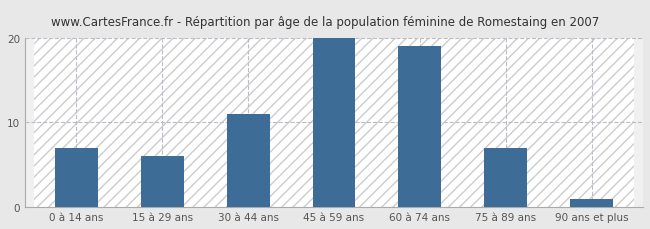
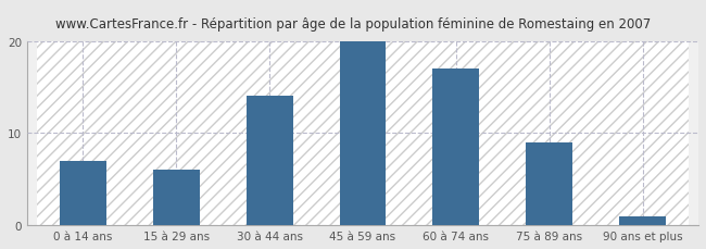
30 à 44 ans: 11 -> 14
60 à 74 ans: 19 -> 17
75 à 89 ans: 7 -> 9
